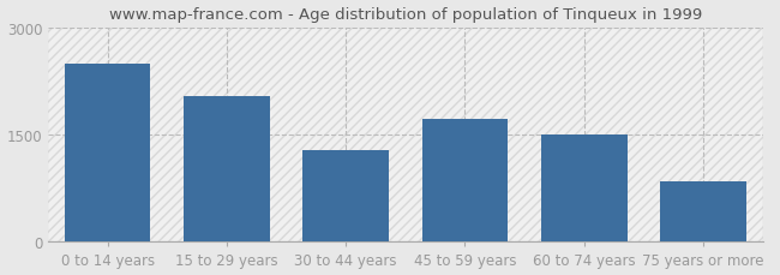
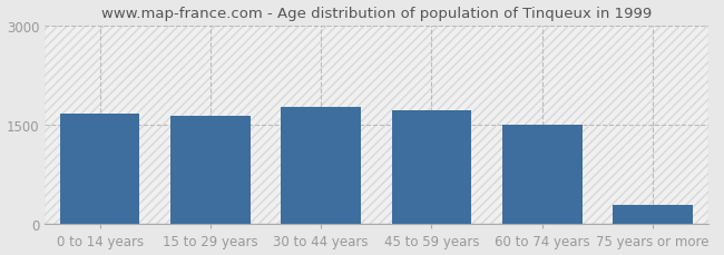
0 to 14 years: 2500 -> 1660
15 to 29 years: 2040 -> 1640
30 to 44 years: 1280 -> 1780
75 years or more: 840 -> 300
